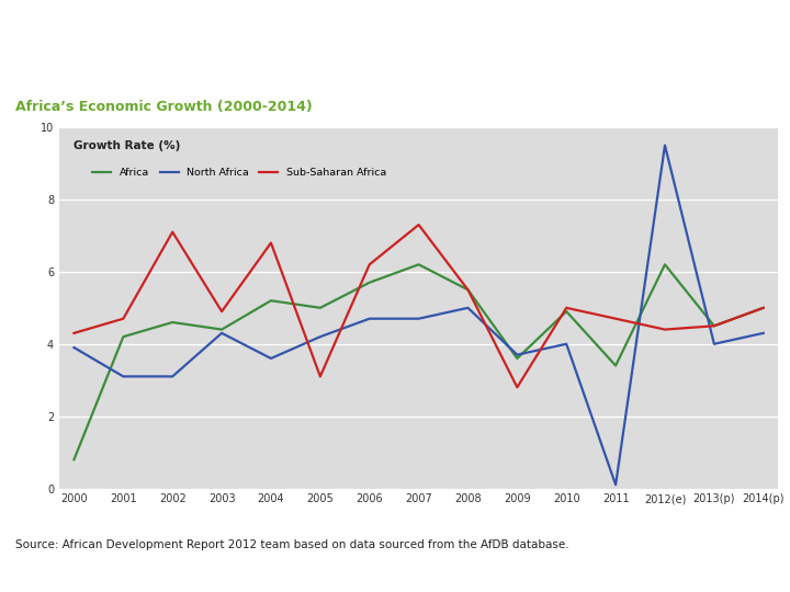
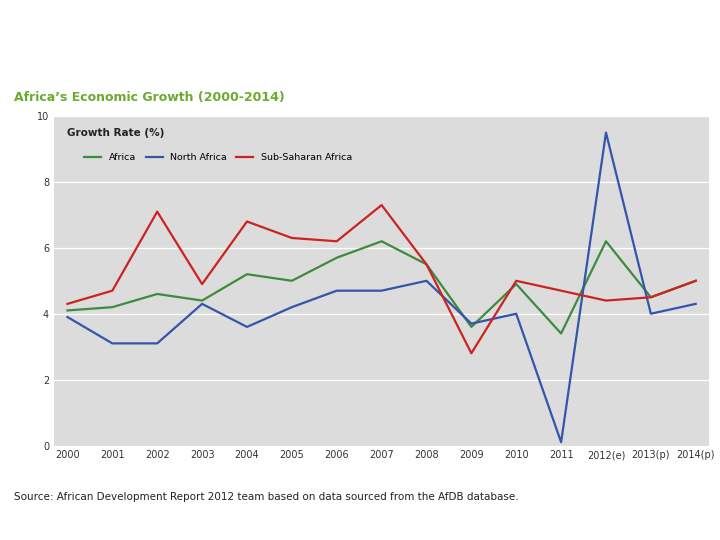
Africa/2000: 0.8 -> 4.1
Sub-Saharan Africa/2005: 3.1 -> 6.3
